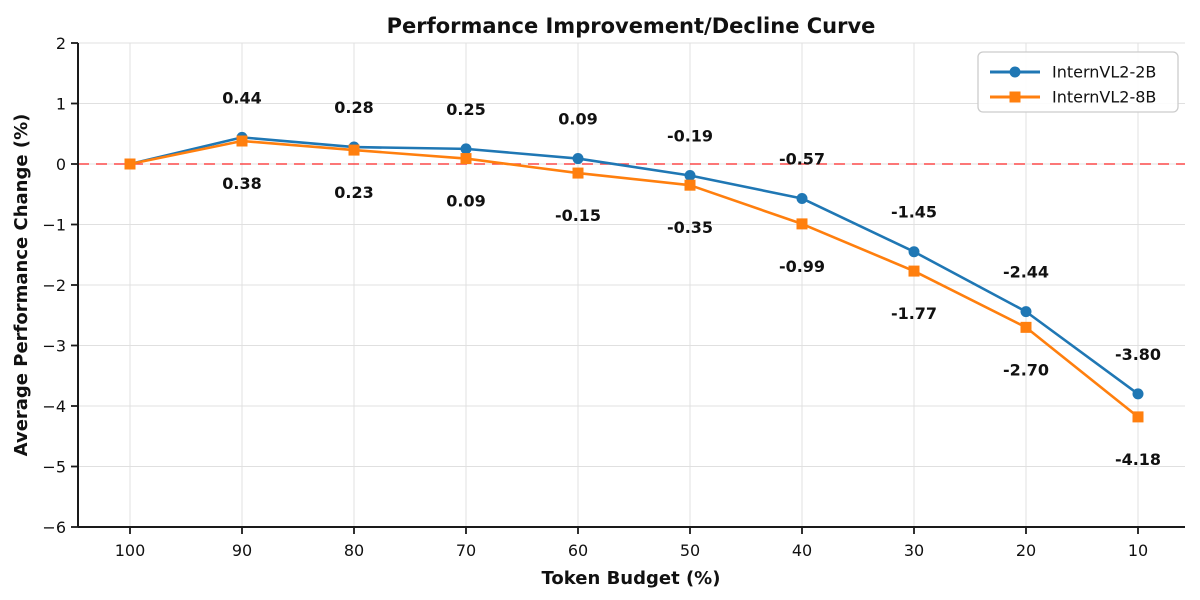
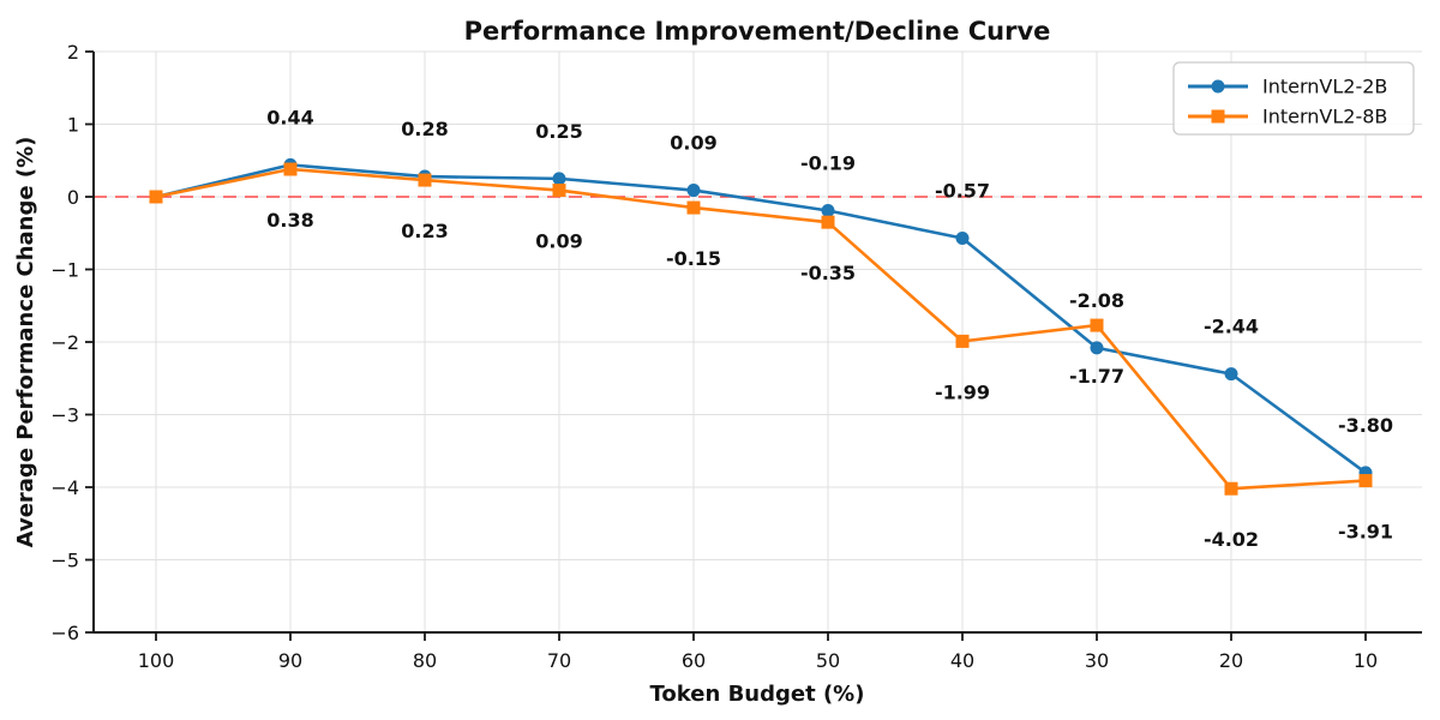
InternVL2-8B/40: -0.99 -> -1.99
InternVL2-2B/30: -1.45 -> -2.08
InternVL2-8B/20: -2.70 -> -4.02
InternVL2-8B/10: -4.18 -> -3.91
